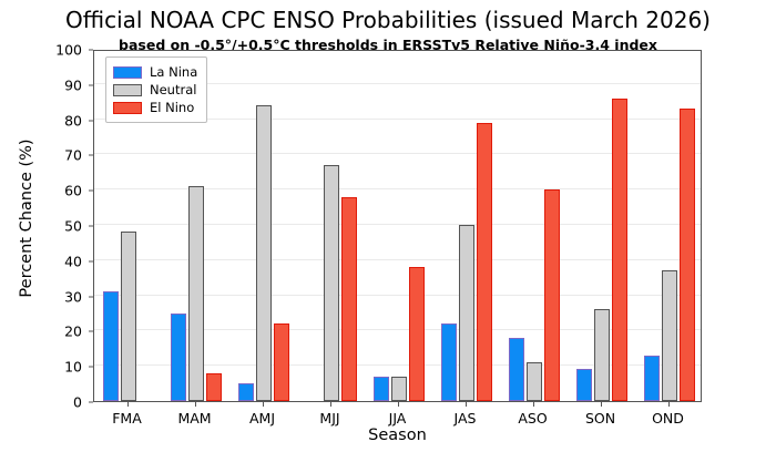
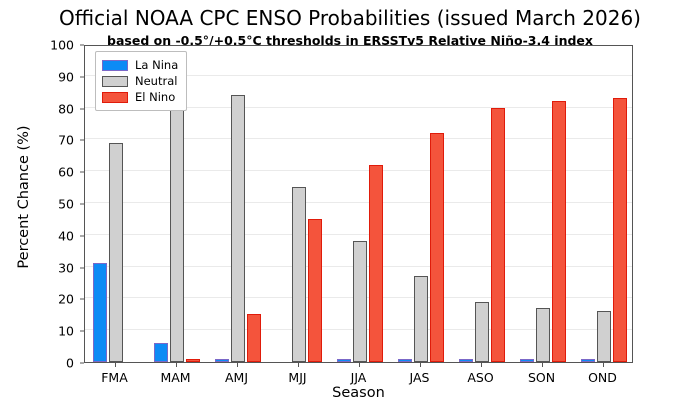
Neutral/FMA: 48 -> 69
La Nina/MAM: 25 -> 6
Neutral/MAM: 61 -> 93
El Nino/MAM: 8 -> 1
La Nina/AMJ: 5 -> 1
El Nino/AMJ: 22 -> 15
Neutral/MJJ: 67 -> 55
El Nino/MJJ: 58 -> 45
La Nina/JJA: 7 -> 1
Neutral/JJA: 7 -> 38
El Nino/JJA: 38 -> 62
La Nina/JAS: 22 -> 1
Neutral/JAS: 50 -> 27
El Nino/JAS: 79 -> 72
La Nina/ASO: 18 -> 1
Neutral/ASO: 11 -> 19
El Nino/ASO: 60 -> 80
La Nina/SON: 9 -> 1
Neutral/SON: 26 -> 17
El Nino/SON: 86 -> 82
La Nina/OND: 13 -> 1
Neutral/OND: 37 -> 16
